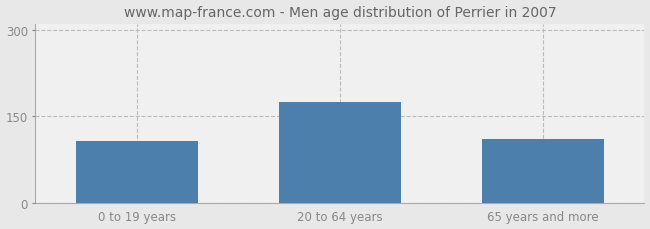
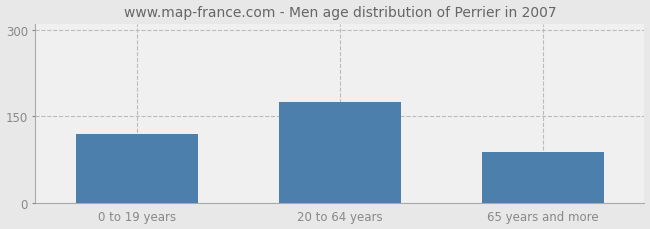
0 to 19 years: 107 -> 120
65 years and more: 110 -> 88
